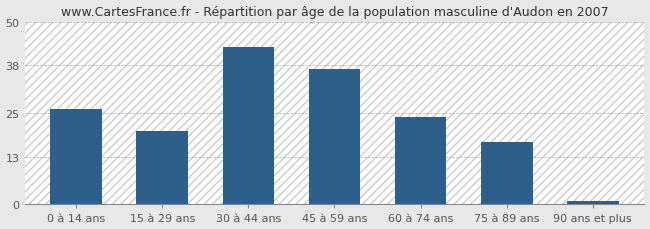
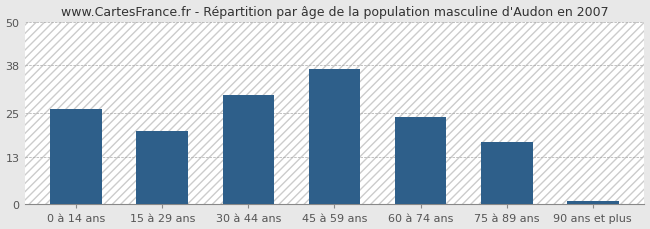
30 à 44 ans: 43 -> 30
